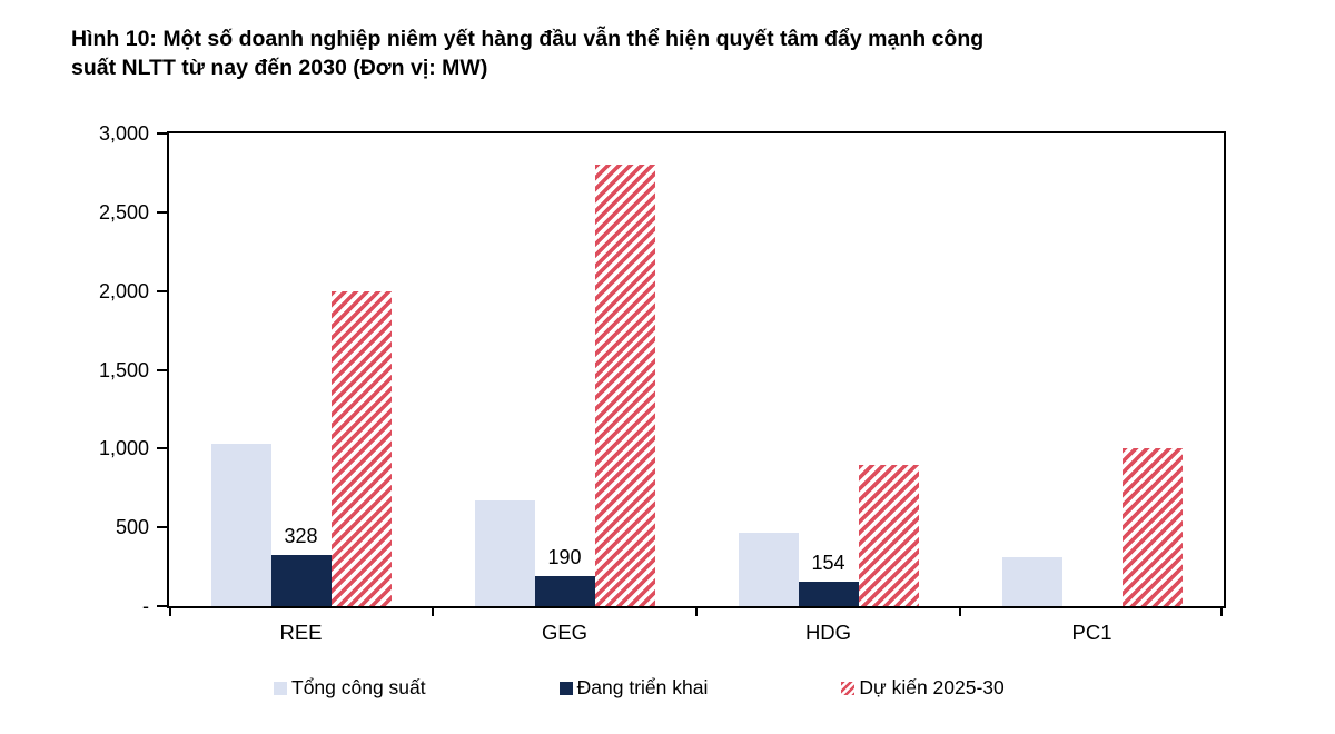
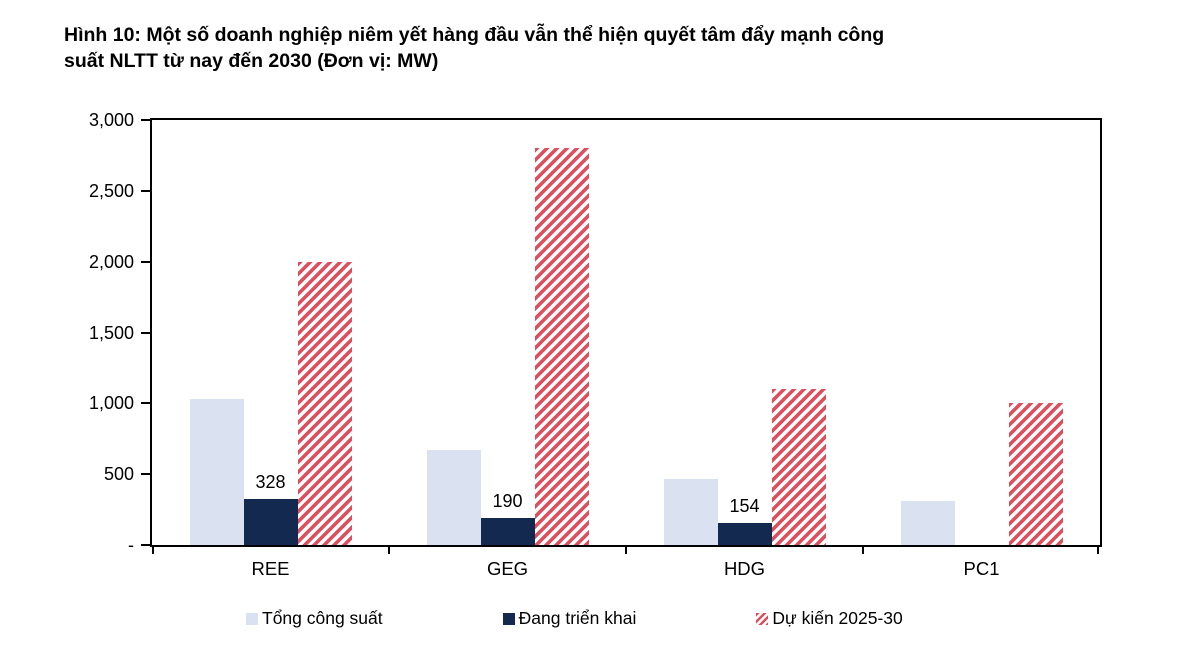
Dự kiến 2025-30/HDG: 900 -> 1100
